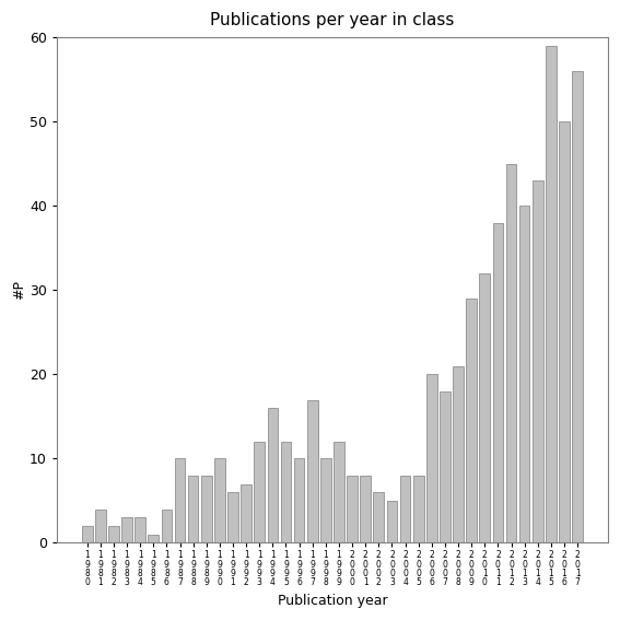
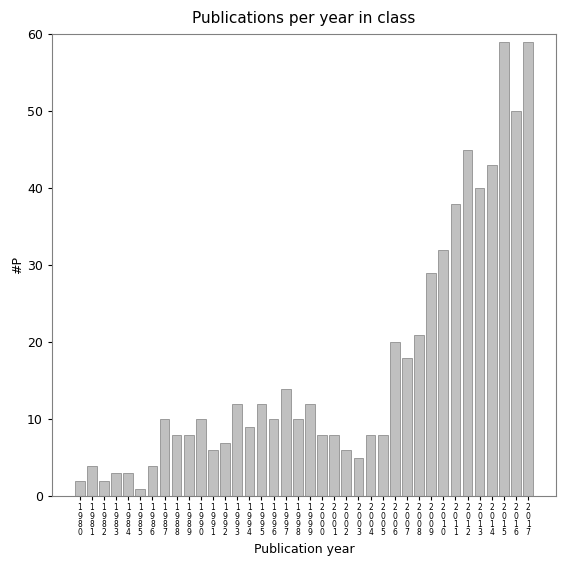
1 9 9 4: 16 -> 9
1 9 9 7: 17 -> 14
2 0 1 7: 56 -> 59
